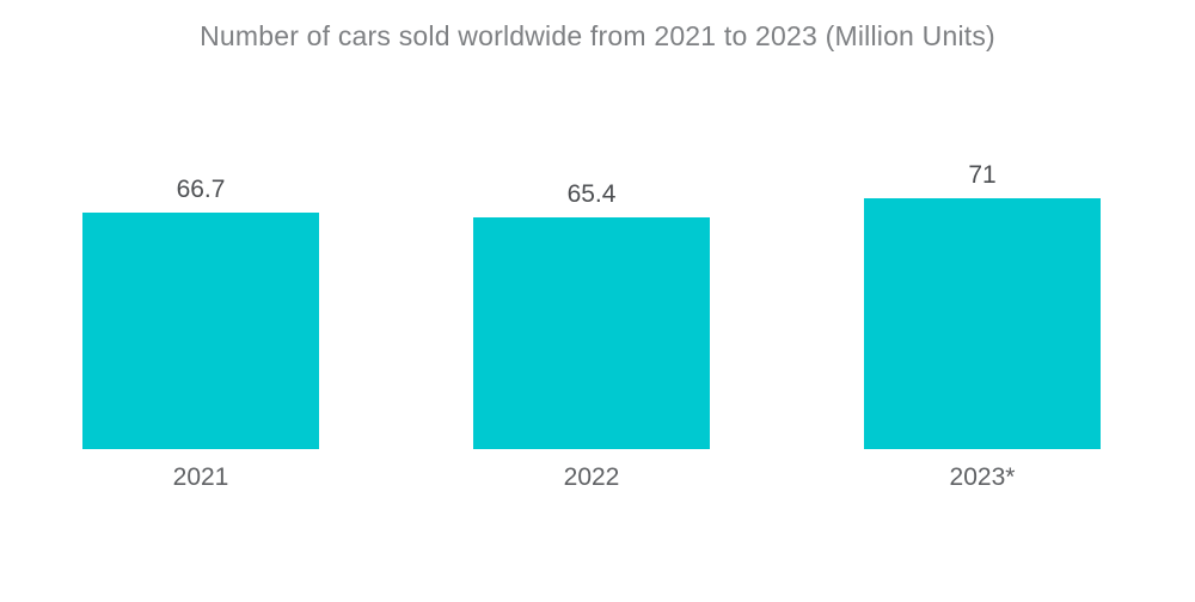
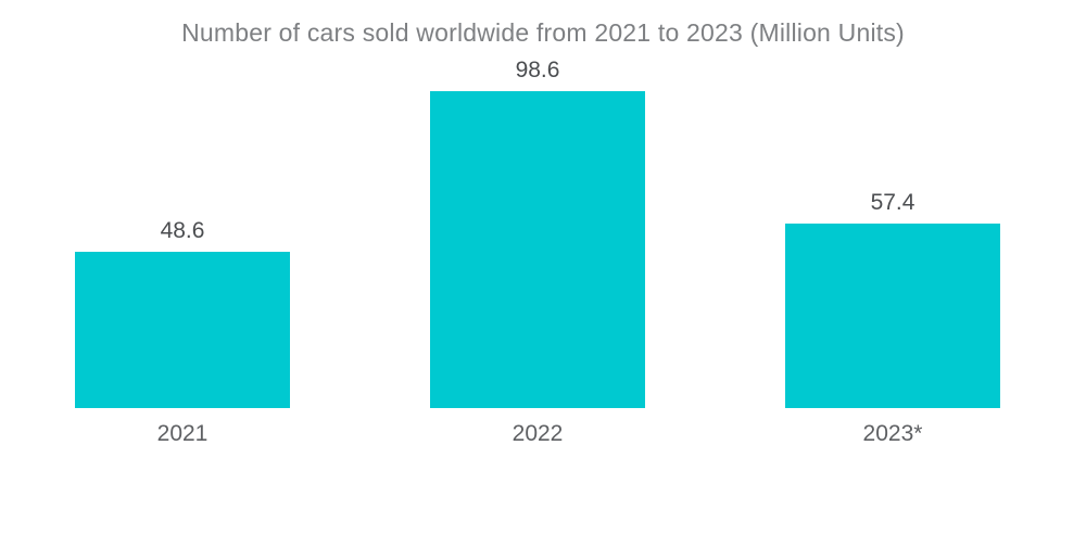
2021: 66.7 -> 48.6
2022: 65.4 -> 98.6
2023*: 71 -> 57.4
